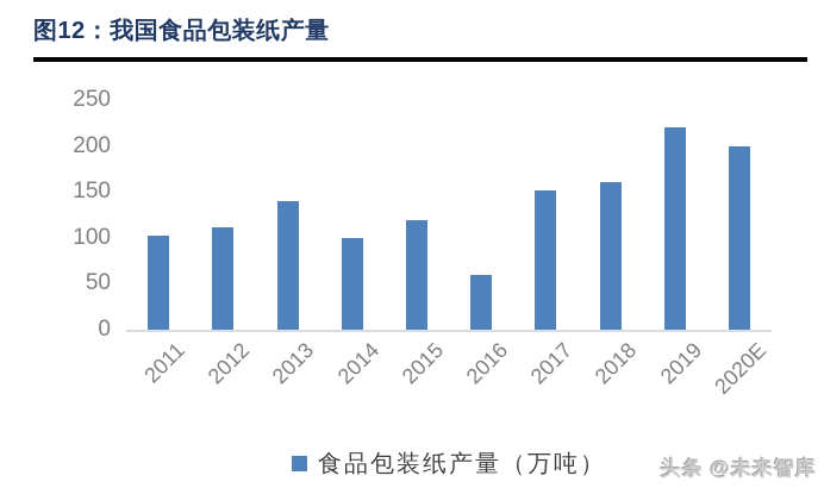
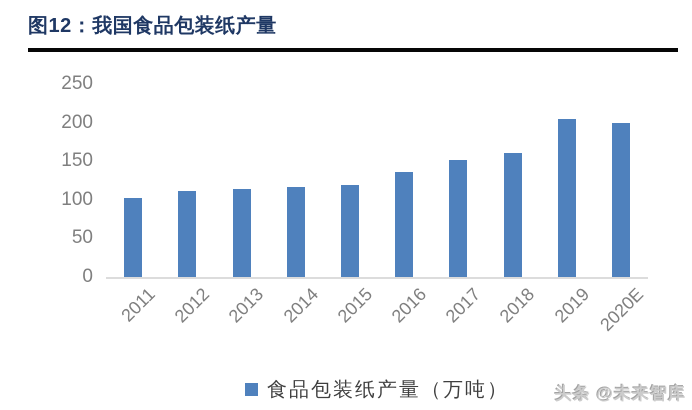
2013: 140 -> 110
2014: 100 -> 120
2016: 60 -> 140
2019: 220 -> 200
